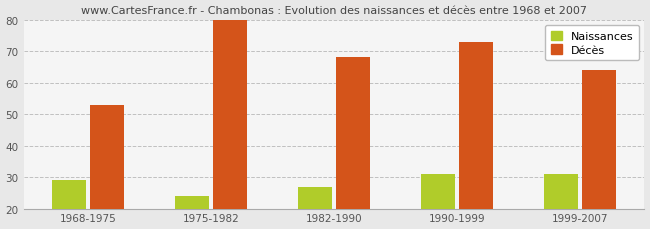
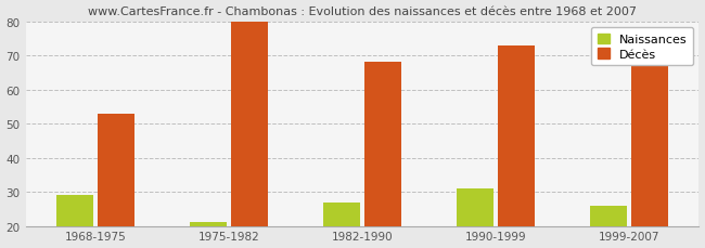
Naissances/1975-1982: 24 -> 21
Naissances/1999-2007: 31 -> 26
Décès/1999-2007: 64 -> 68
